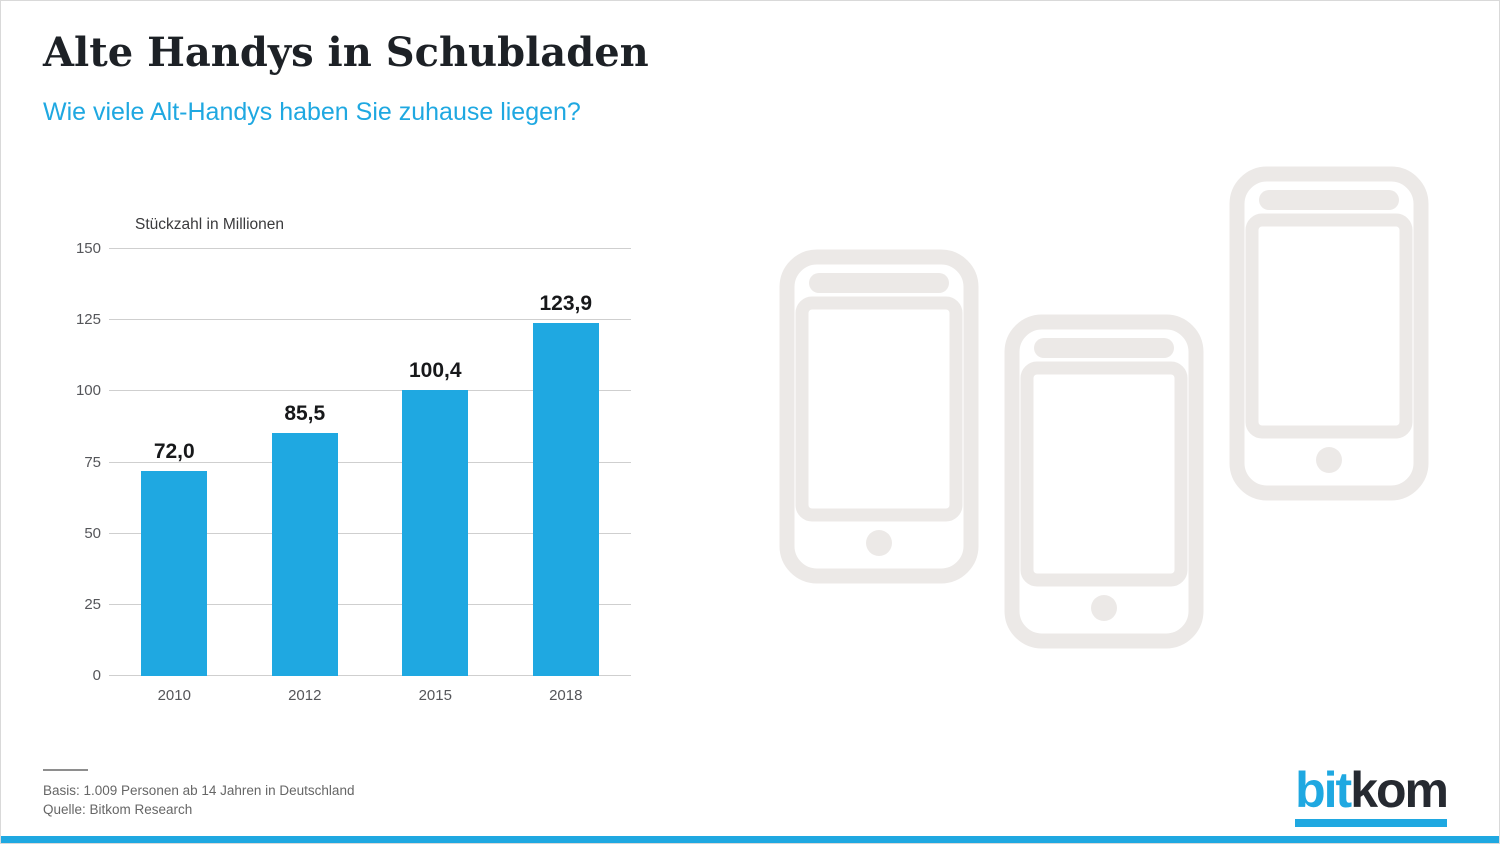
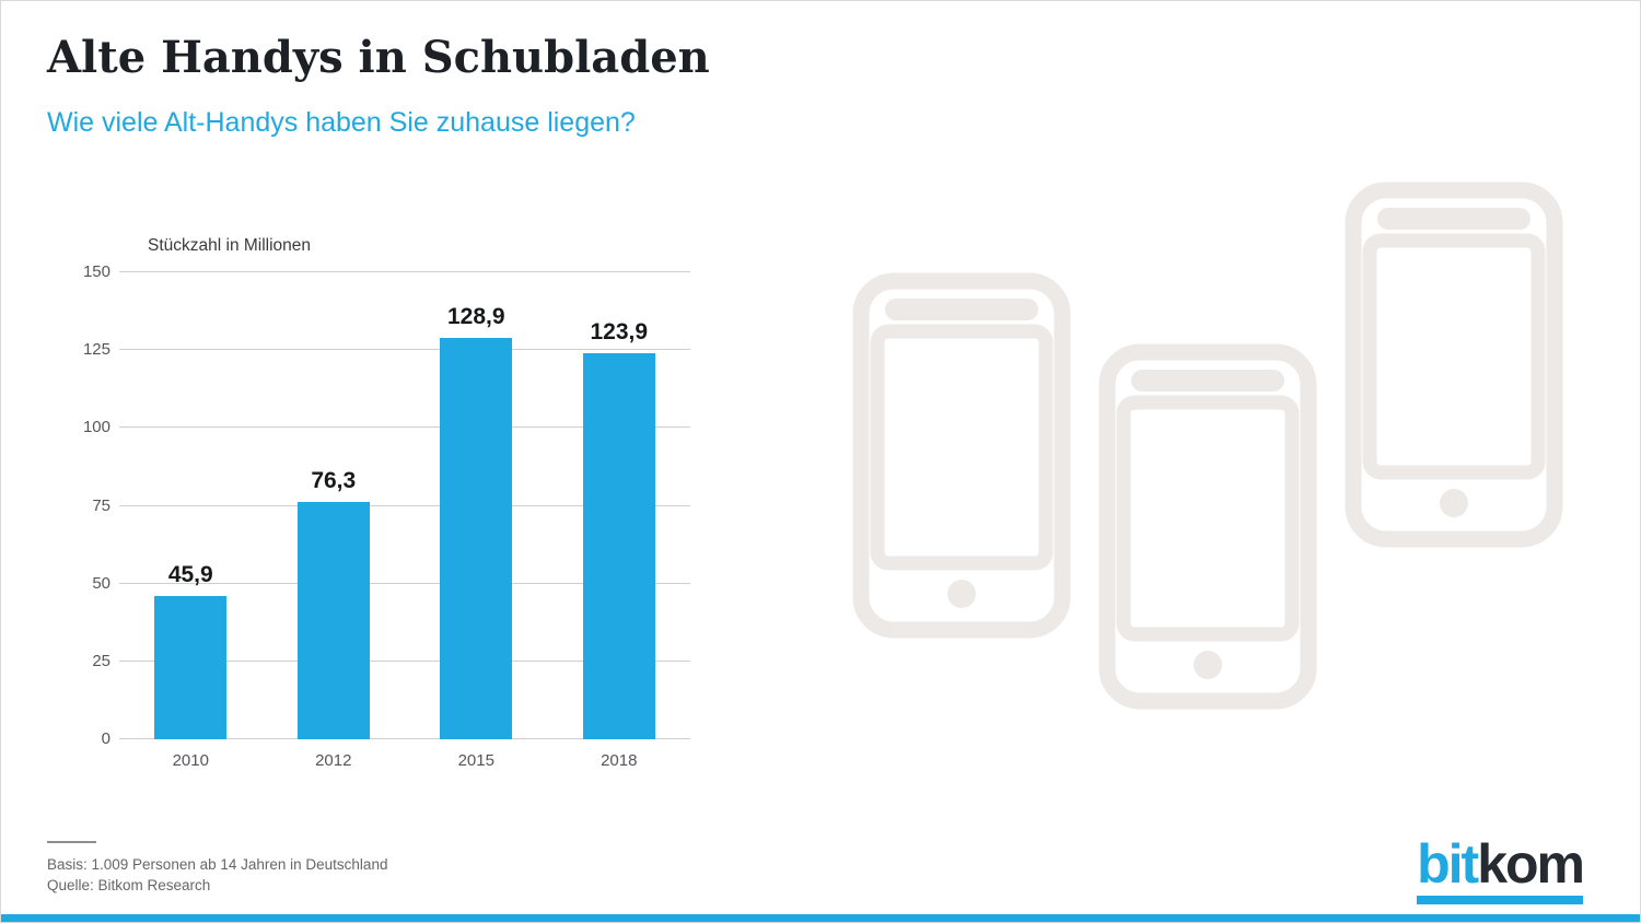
2010: 72,0 -> 45,9
2012: 85,5 -> 76,3
2015: 100,4 -> 128,9
